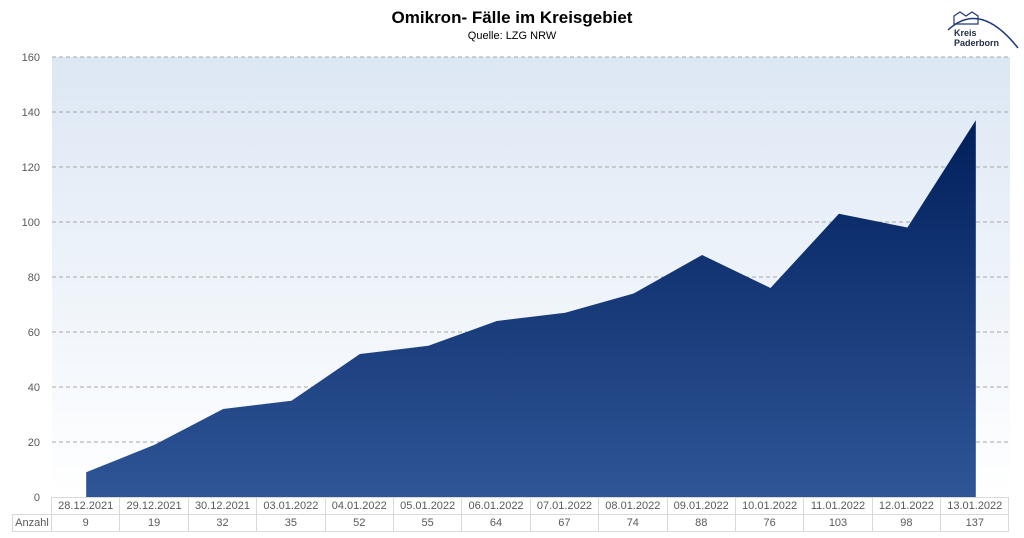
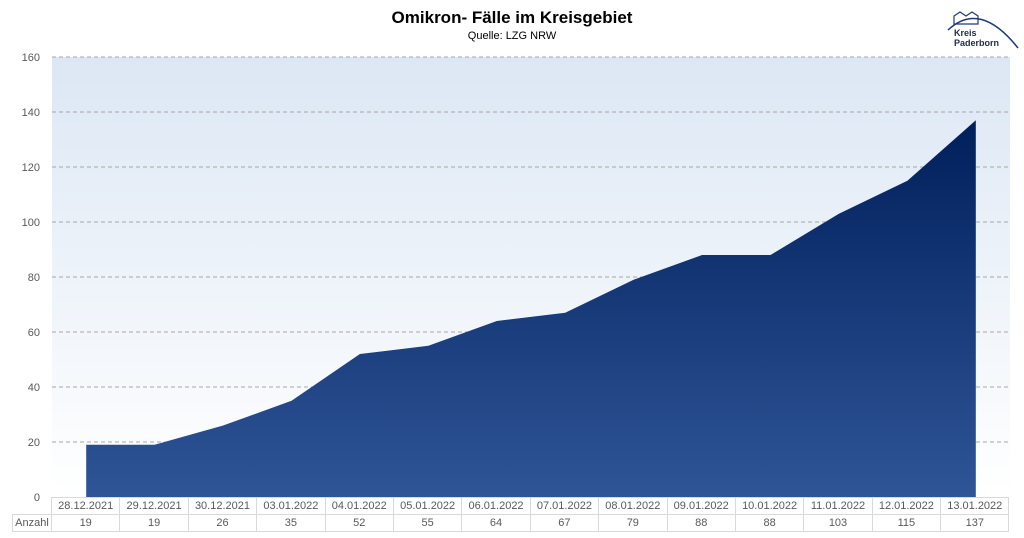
28.12.2021: 9 -> 19
30.12.2021: 32 -> 26
08.01.2022: 74 -> 79
10.01.2022: 76 -> 88
12.01.2022: 98 -> 115
